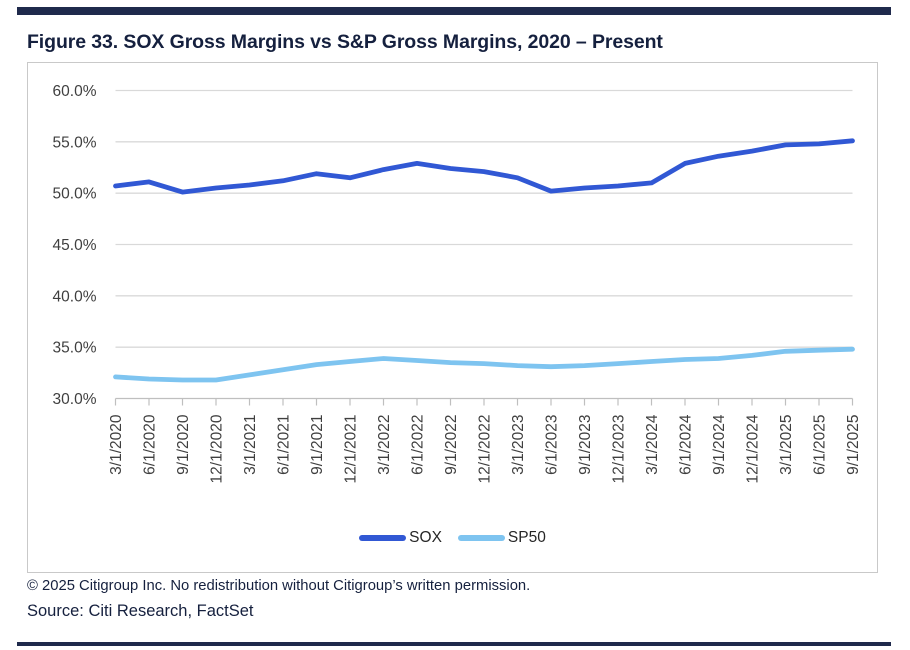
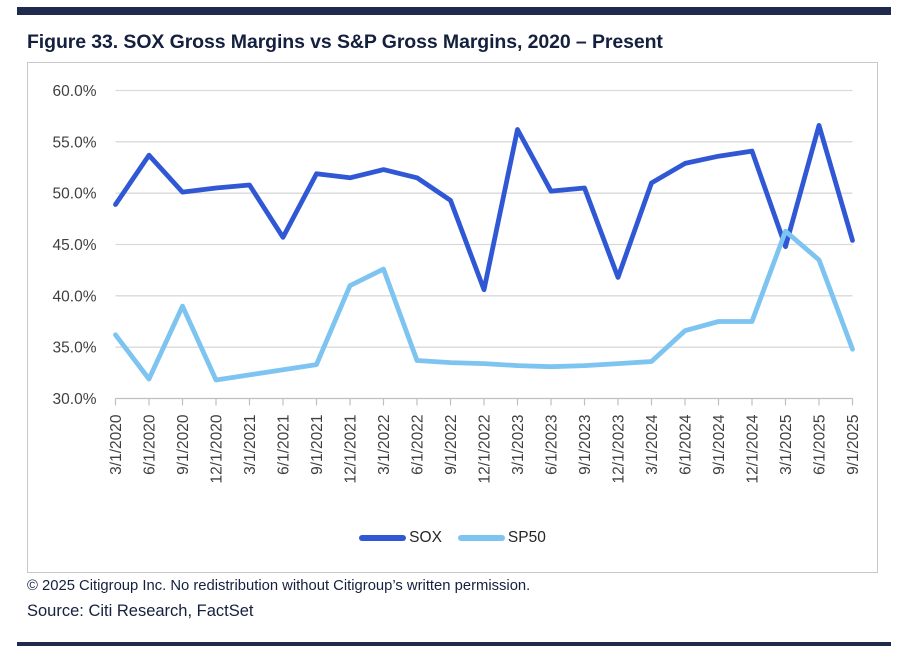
SOX/3/1/2020: 50.7% -> 48.9%
SP50/3/1/2020: 32.1% -> 36.2%
SOX/6/1/2020: 51.1% -> 53.7%
SP50/9/1/2020: 31.8% -> 39.0%
SOX/6/1/2021: 51.2% -> 45.7%
SP50/12/1/2021: 33.6% -> 41.0%
SP50/3/1/2022: 33.9% -> 42.6%
SOX/6/1/2022: 52.9% -> 51.5%
SOX/9/1/2022: 52.4% -> 49.3%
SOX/12/1/2022: 52.1% -> 40.6%
SOX/3/1/2023: 51.5% -> 56.2%
SOX/12/1/2023: 50.7% -> 41.8%
SP50/6/1/2024: 33.8% -> 36.6%
SP50/9/1/2024: 33.9% -> 37.5%
SP50/12/1/2024: 34.2% -> 37.5%
SOX/3/1/2025: 54.7% -> 44.8%
SP50/3/1/2025: 34.6% -> 46.3%
SOX/6/1/2025: 54.8% -> 56.6%
SP50/6/1/2025: 34.7% -> 43.5%
SOX/9/1/2025: 55.1% -> 45.4%
